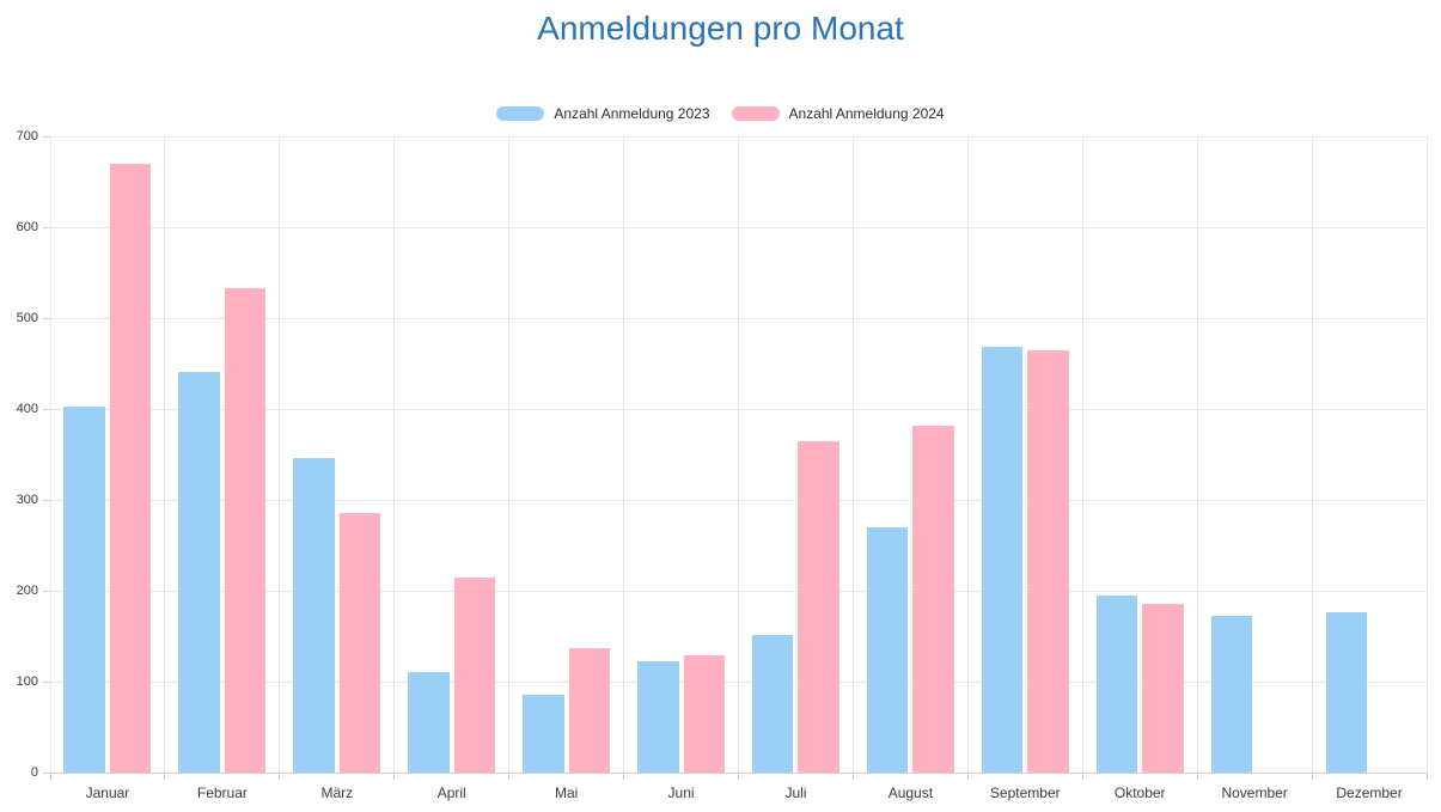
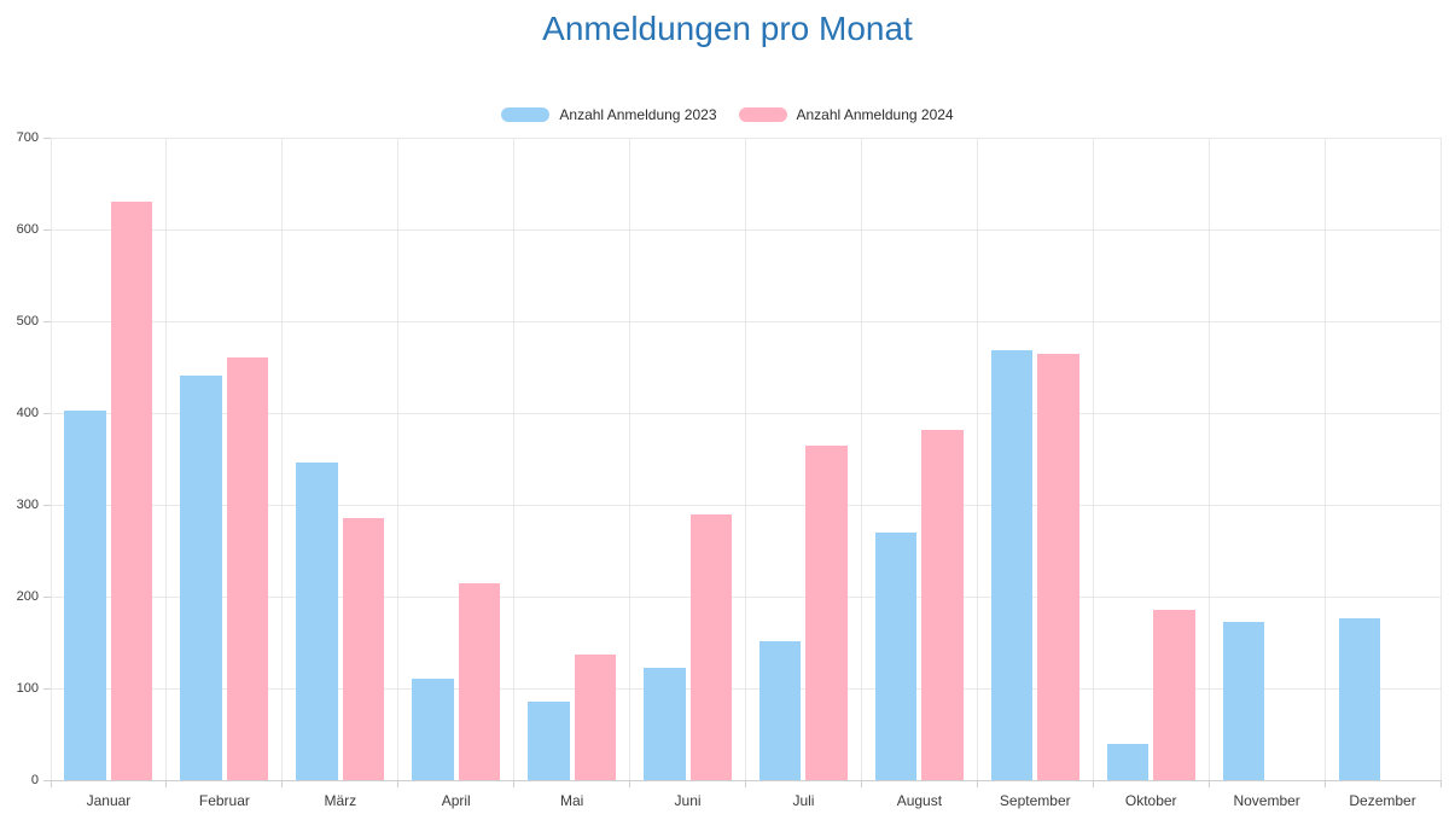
Anzahl Anmeldung 2024/Januar: 670 -> 630
Anzahl Anmeldung 2024/Februar: 530 -> 460
Anzahl Anmeldung 2024/Juni: 130 -> 290
Anzahl Anmeldung 2023/Oktober: 200 -> 40
